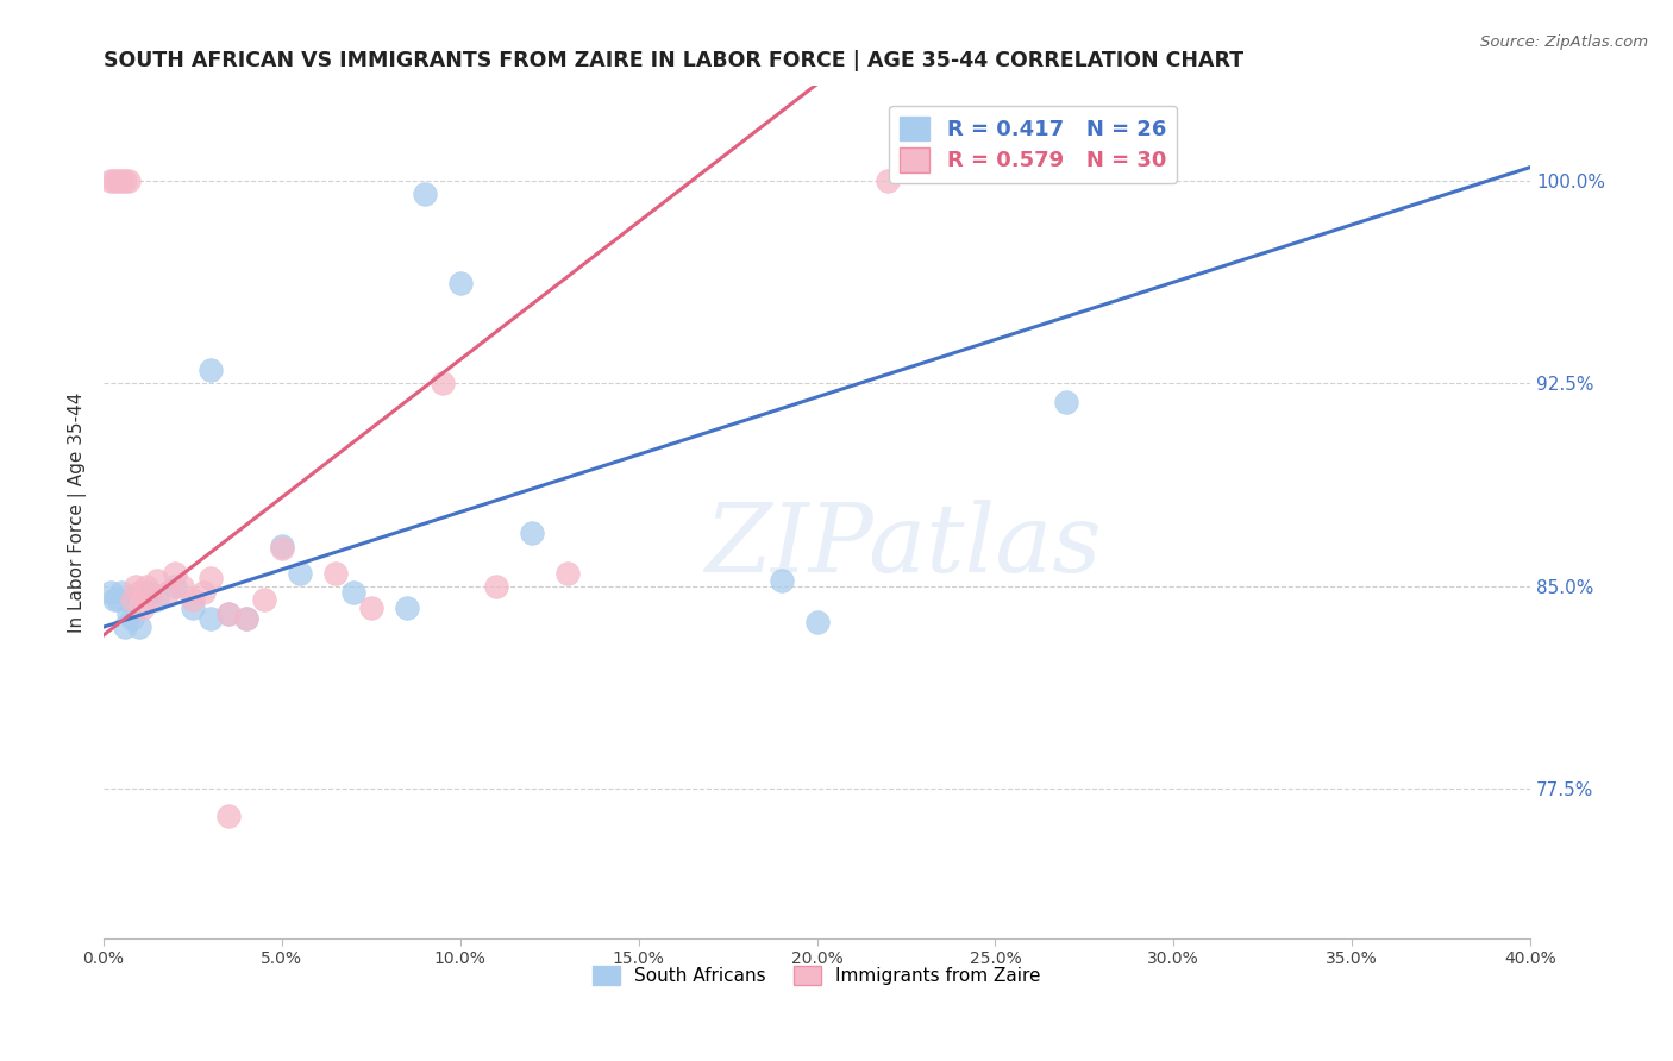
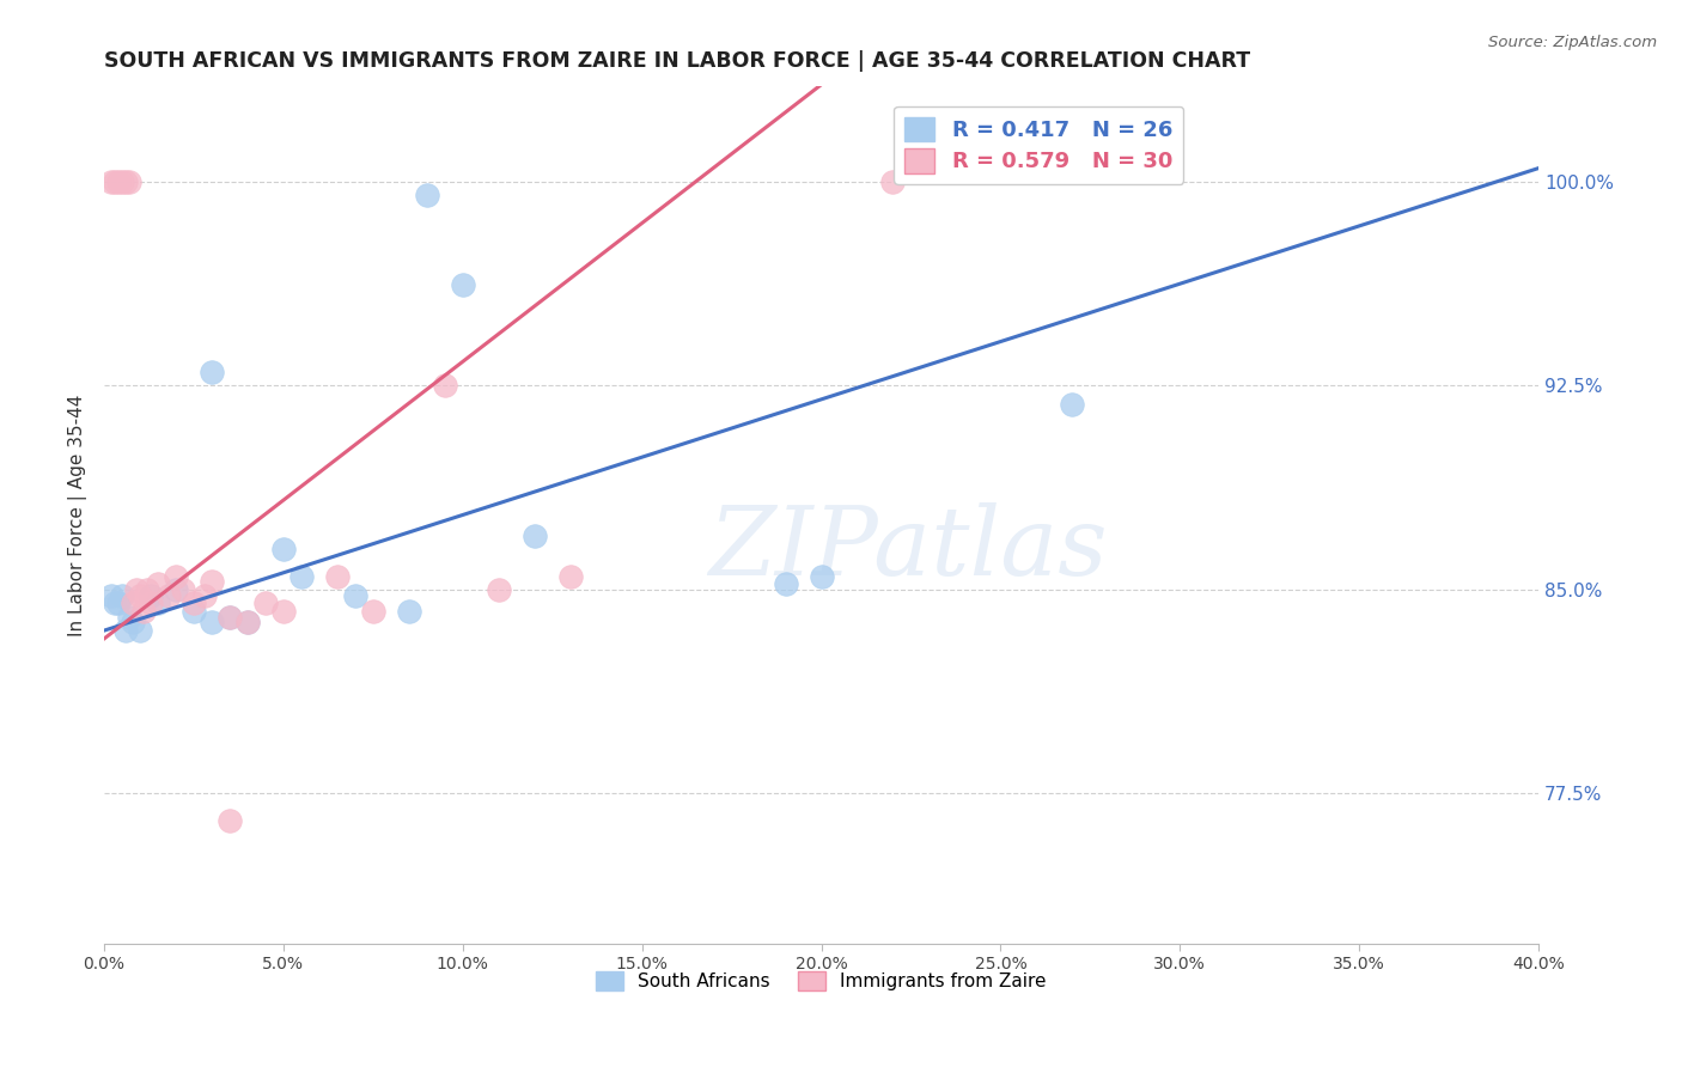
Immigrants from Zaire/5.0%: 86.4% -> 84.2%
South Africans/20.0%: 83.7% -> 85.5%
